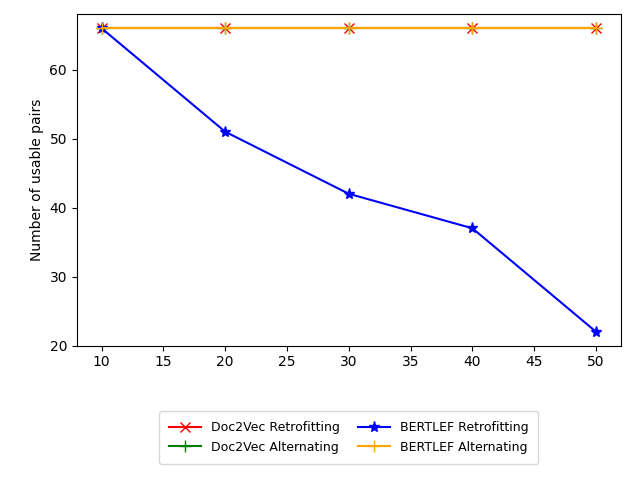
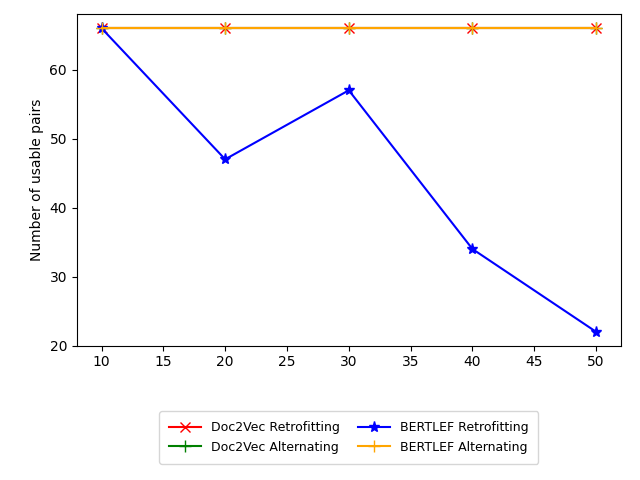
BERTLEF Retrofitting/20: 51 -> 47
BERTLEF Retrofitting/30: 42 -> 57
BERTLEF Retrofitting/40: 37 -> 34
